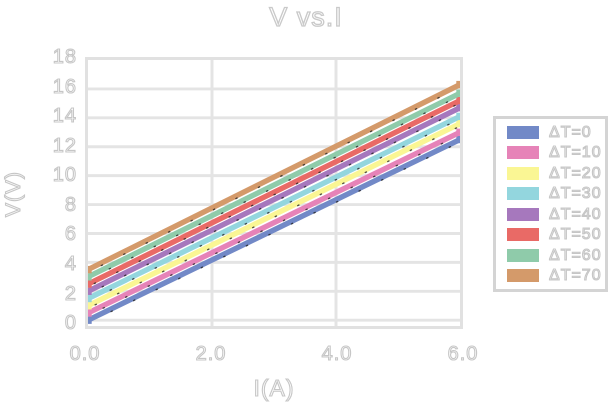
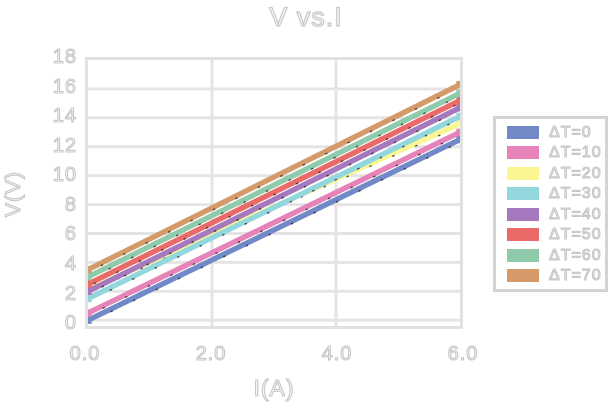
ΔT=20/0: 1.0 -> 2.1
